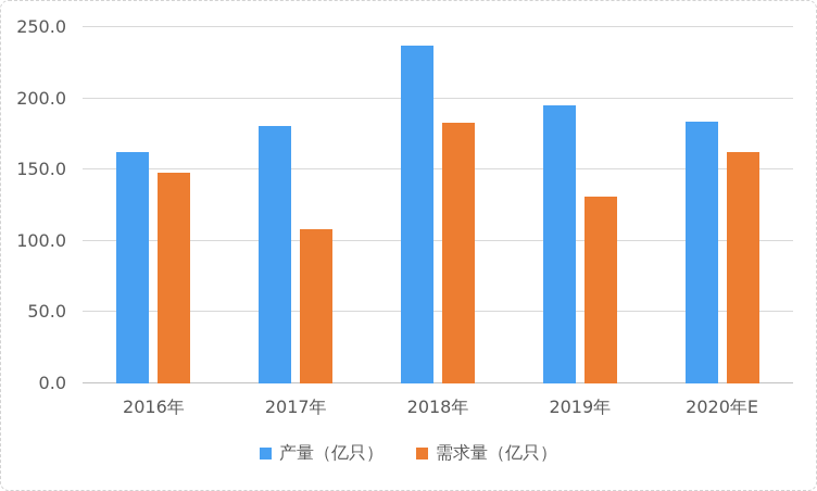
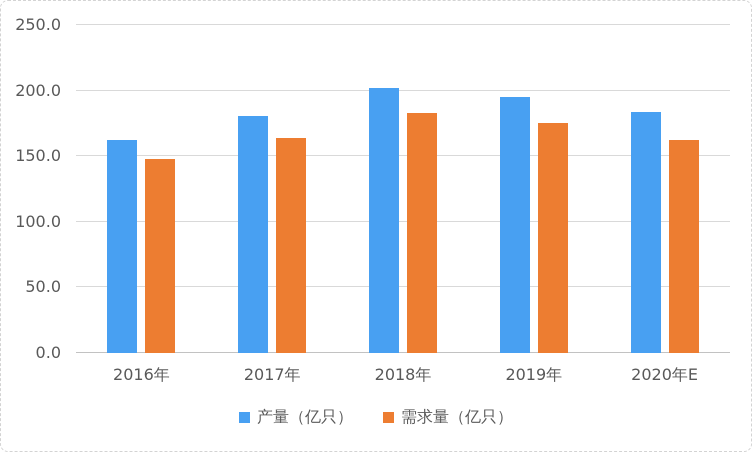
需求量（亿只）/2017年: 108 -> 164
产量（亿只）/2018年: 237 -> 202
需求量（亿只）/2019年: 131 -> 175
